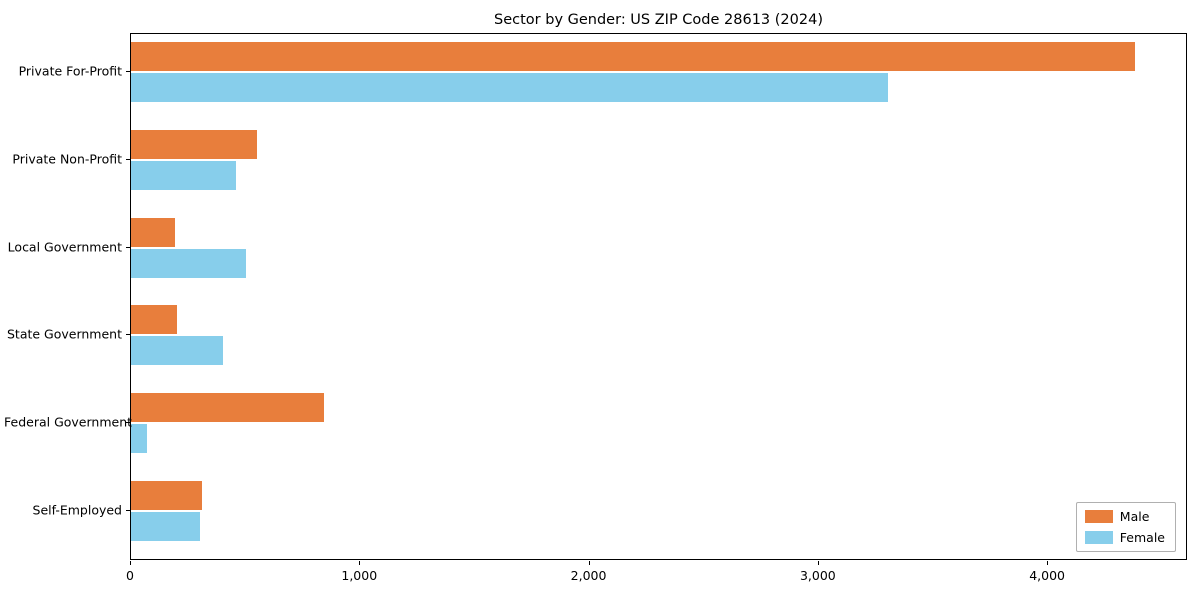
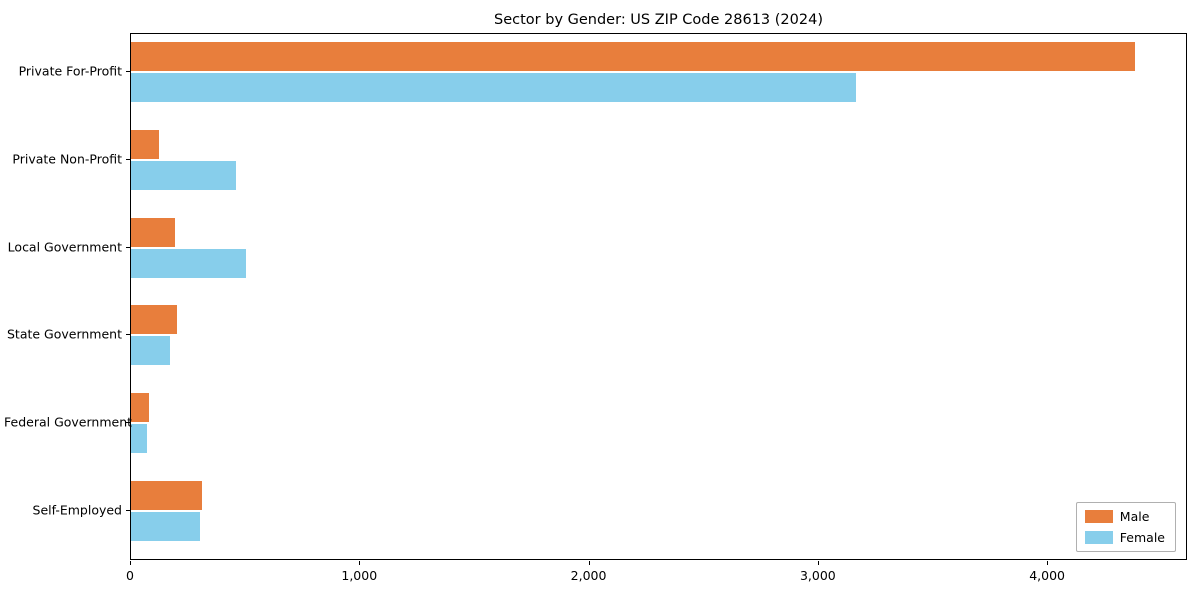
Female/Private For-Profit: 3300 -> 3160
Male/Private Non-Profit: 550 -> 120
Female/State Government: 400 -> 170
Male/Federal Government: 840 -> 80
